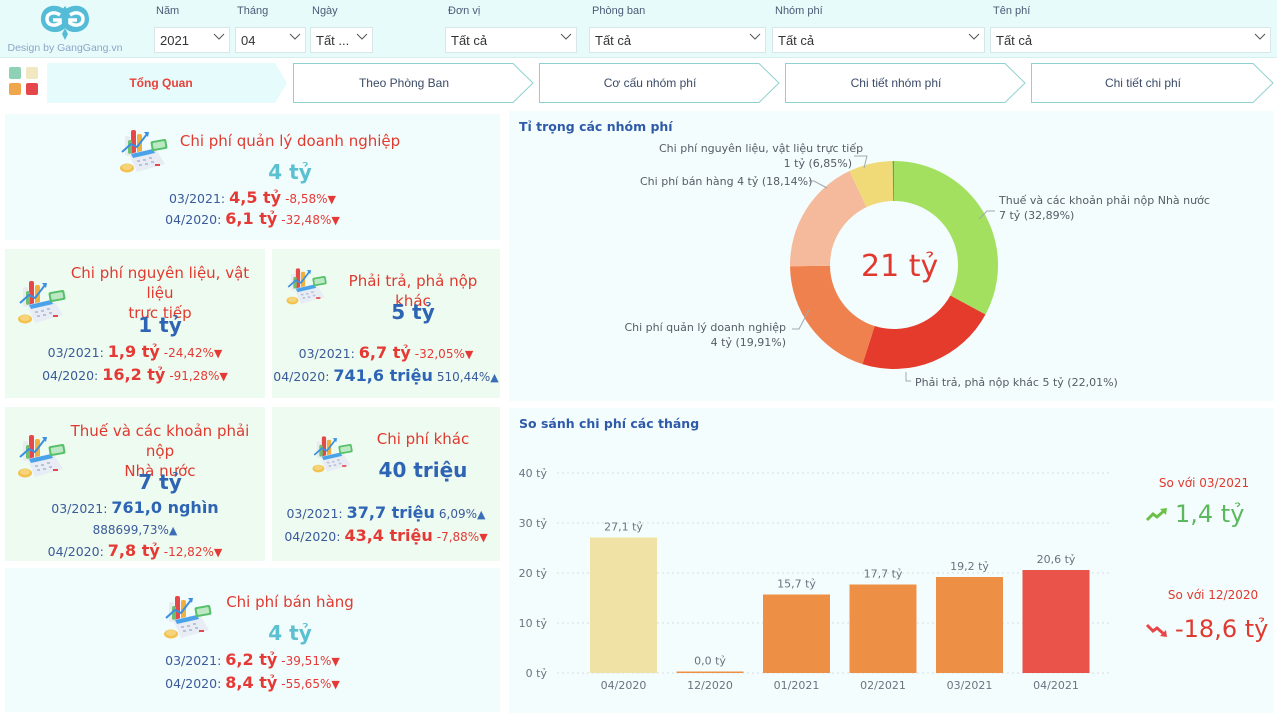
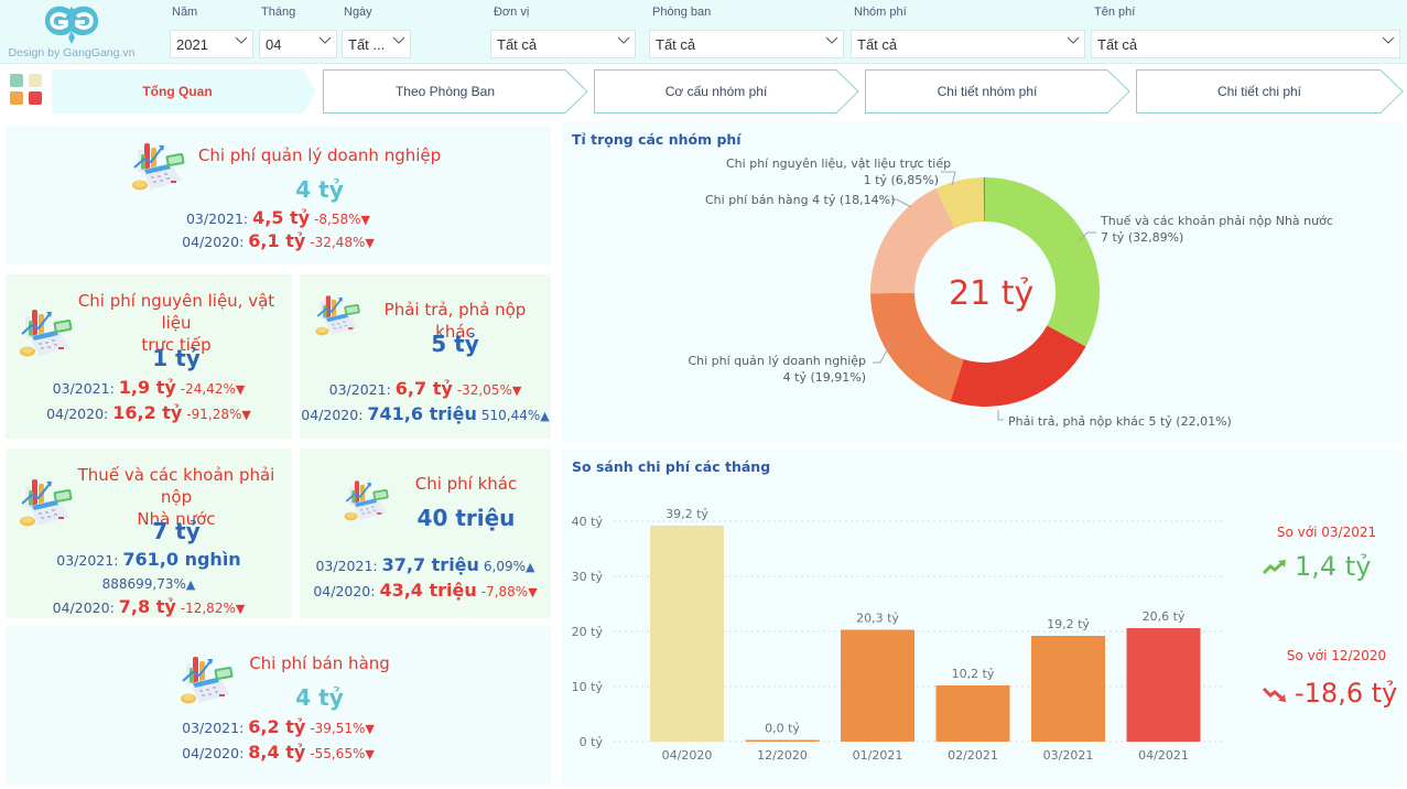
So sánh chi phí các tháng/04/2020: 27,1 -> 39,2
So sánh chi phí các tháng/01/2021: 15,7 -> 20,3
So sánh chi phí các tháng/02/2021: 17,7 -> 10,2
